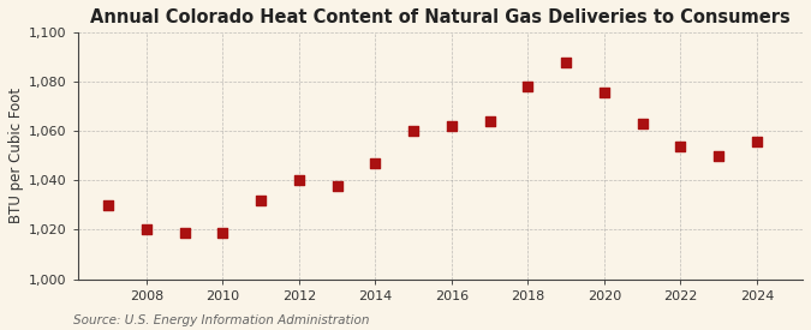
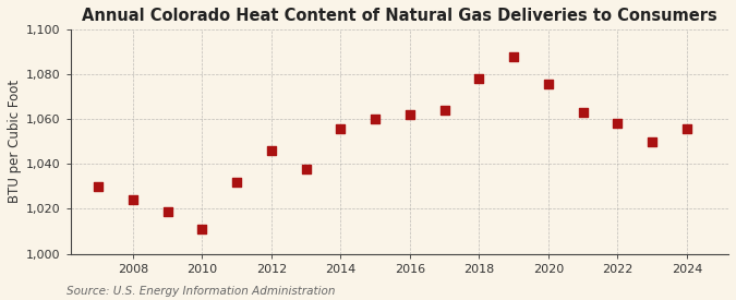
2008: 1,020 -> 1,024
2010: 1,019 -> 1,011
2012: 1,040 -> 1,046
2014: 1,047 -> 1,056
2022: 1,054 -> 1,058
